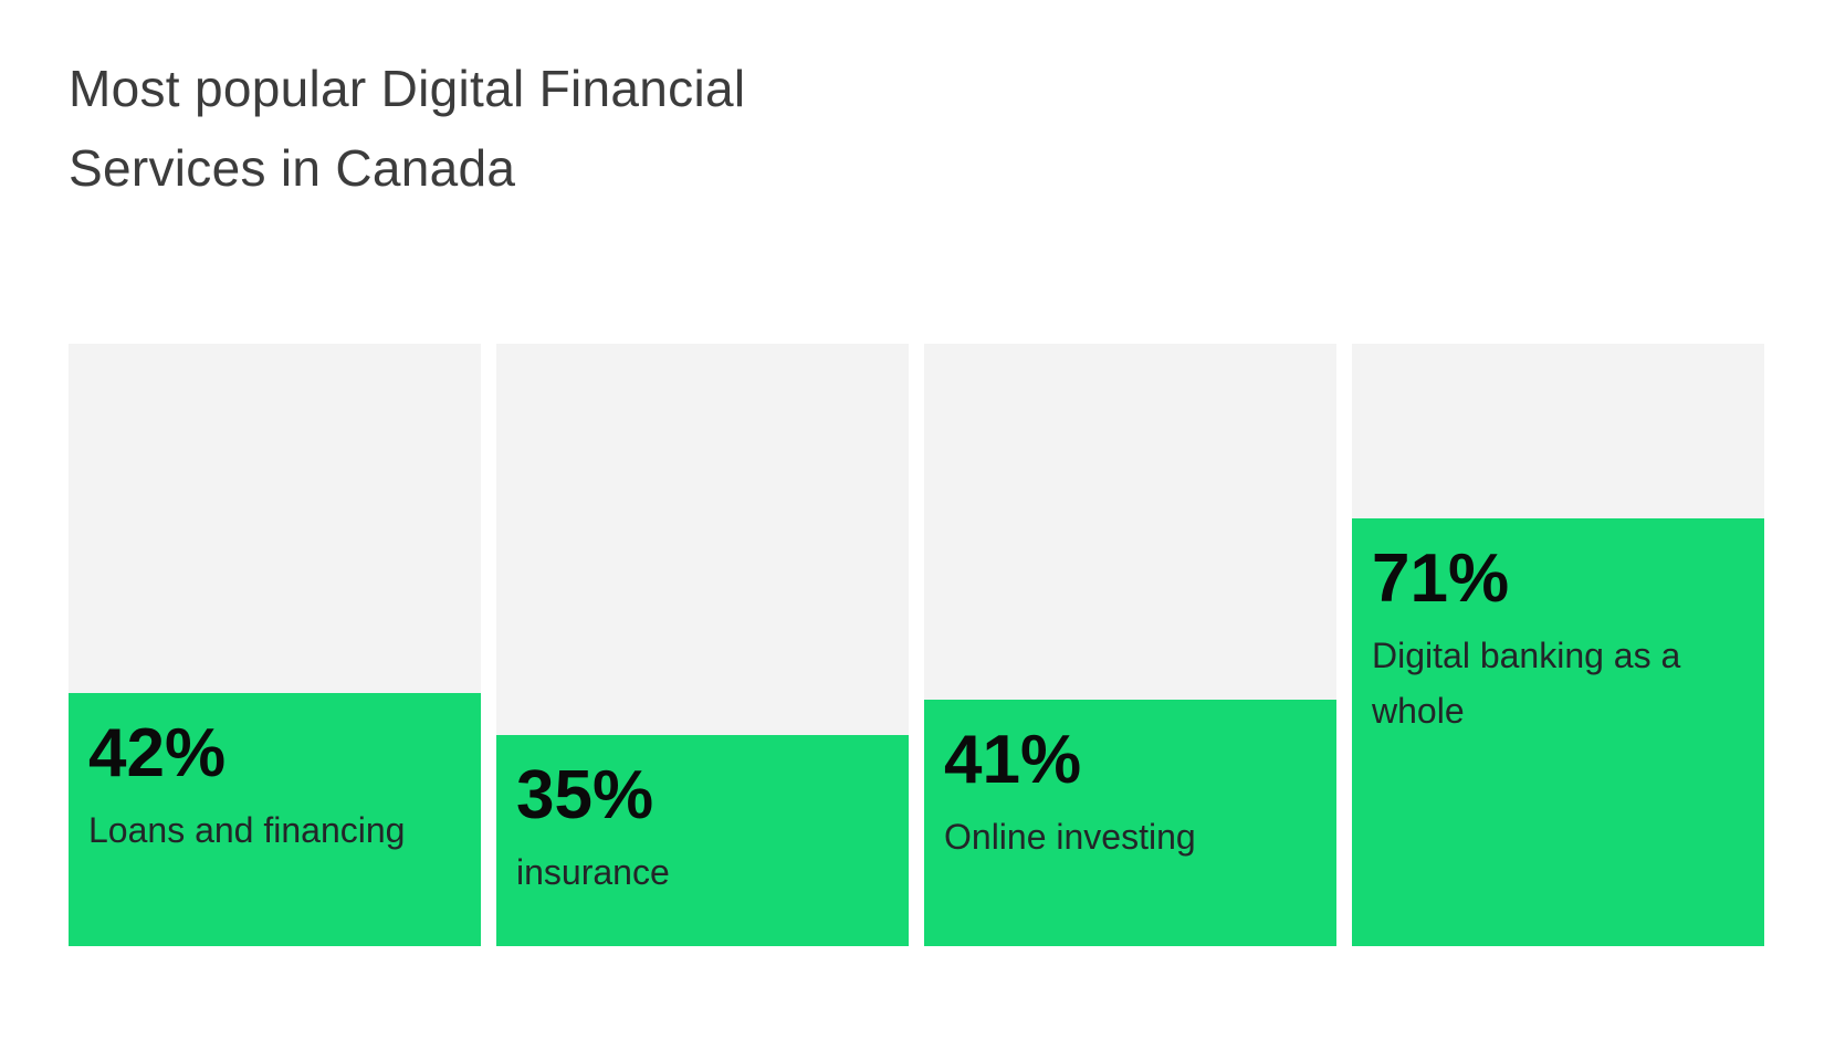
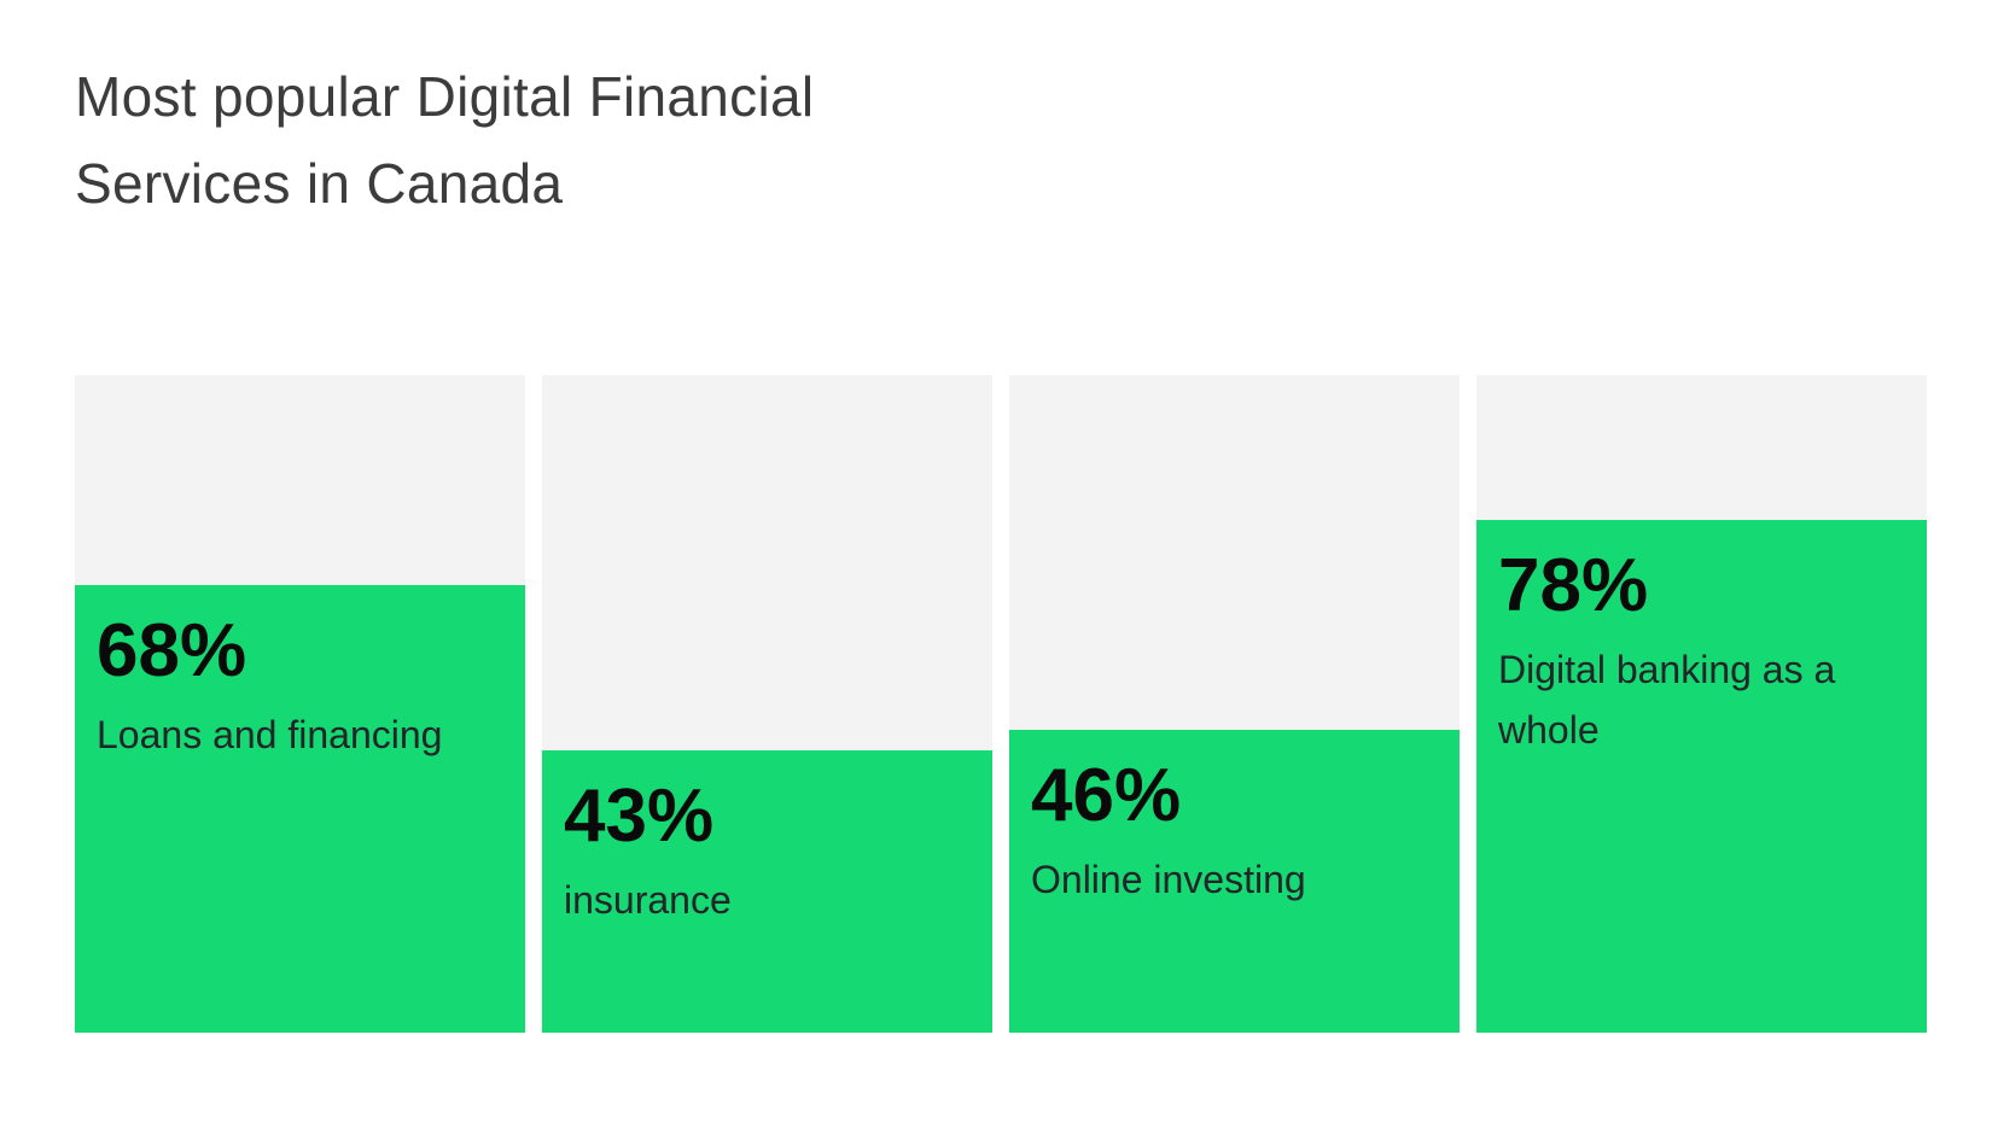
Loans and financing: 42% -> 68%
insurance: 35% -> 43%
Online investing: 41% -> 46%
Digital banking as a whole: 71% -> 78%
